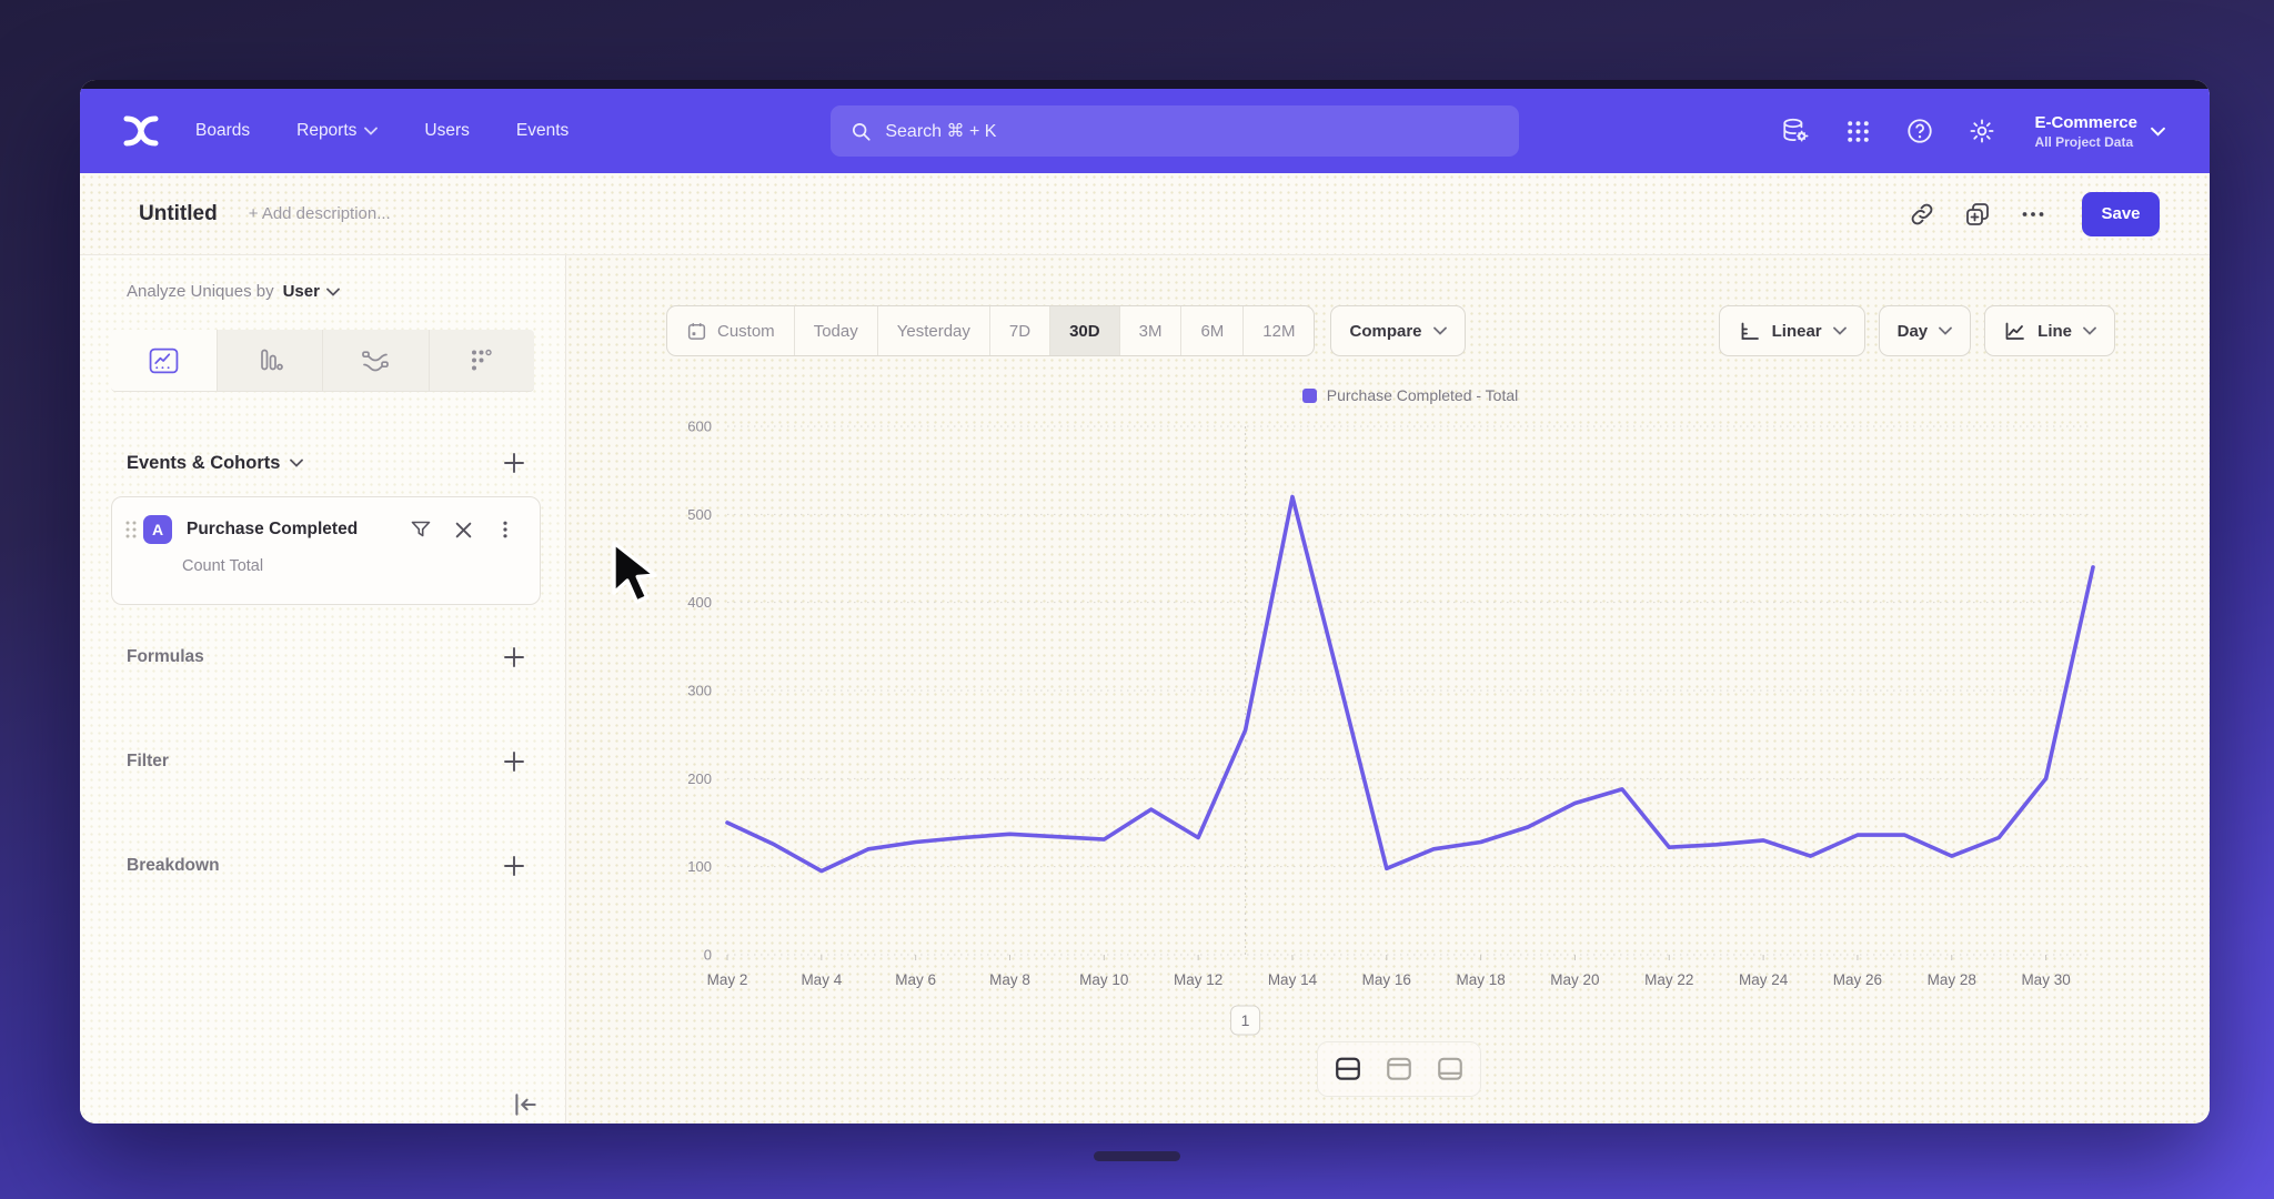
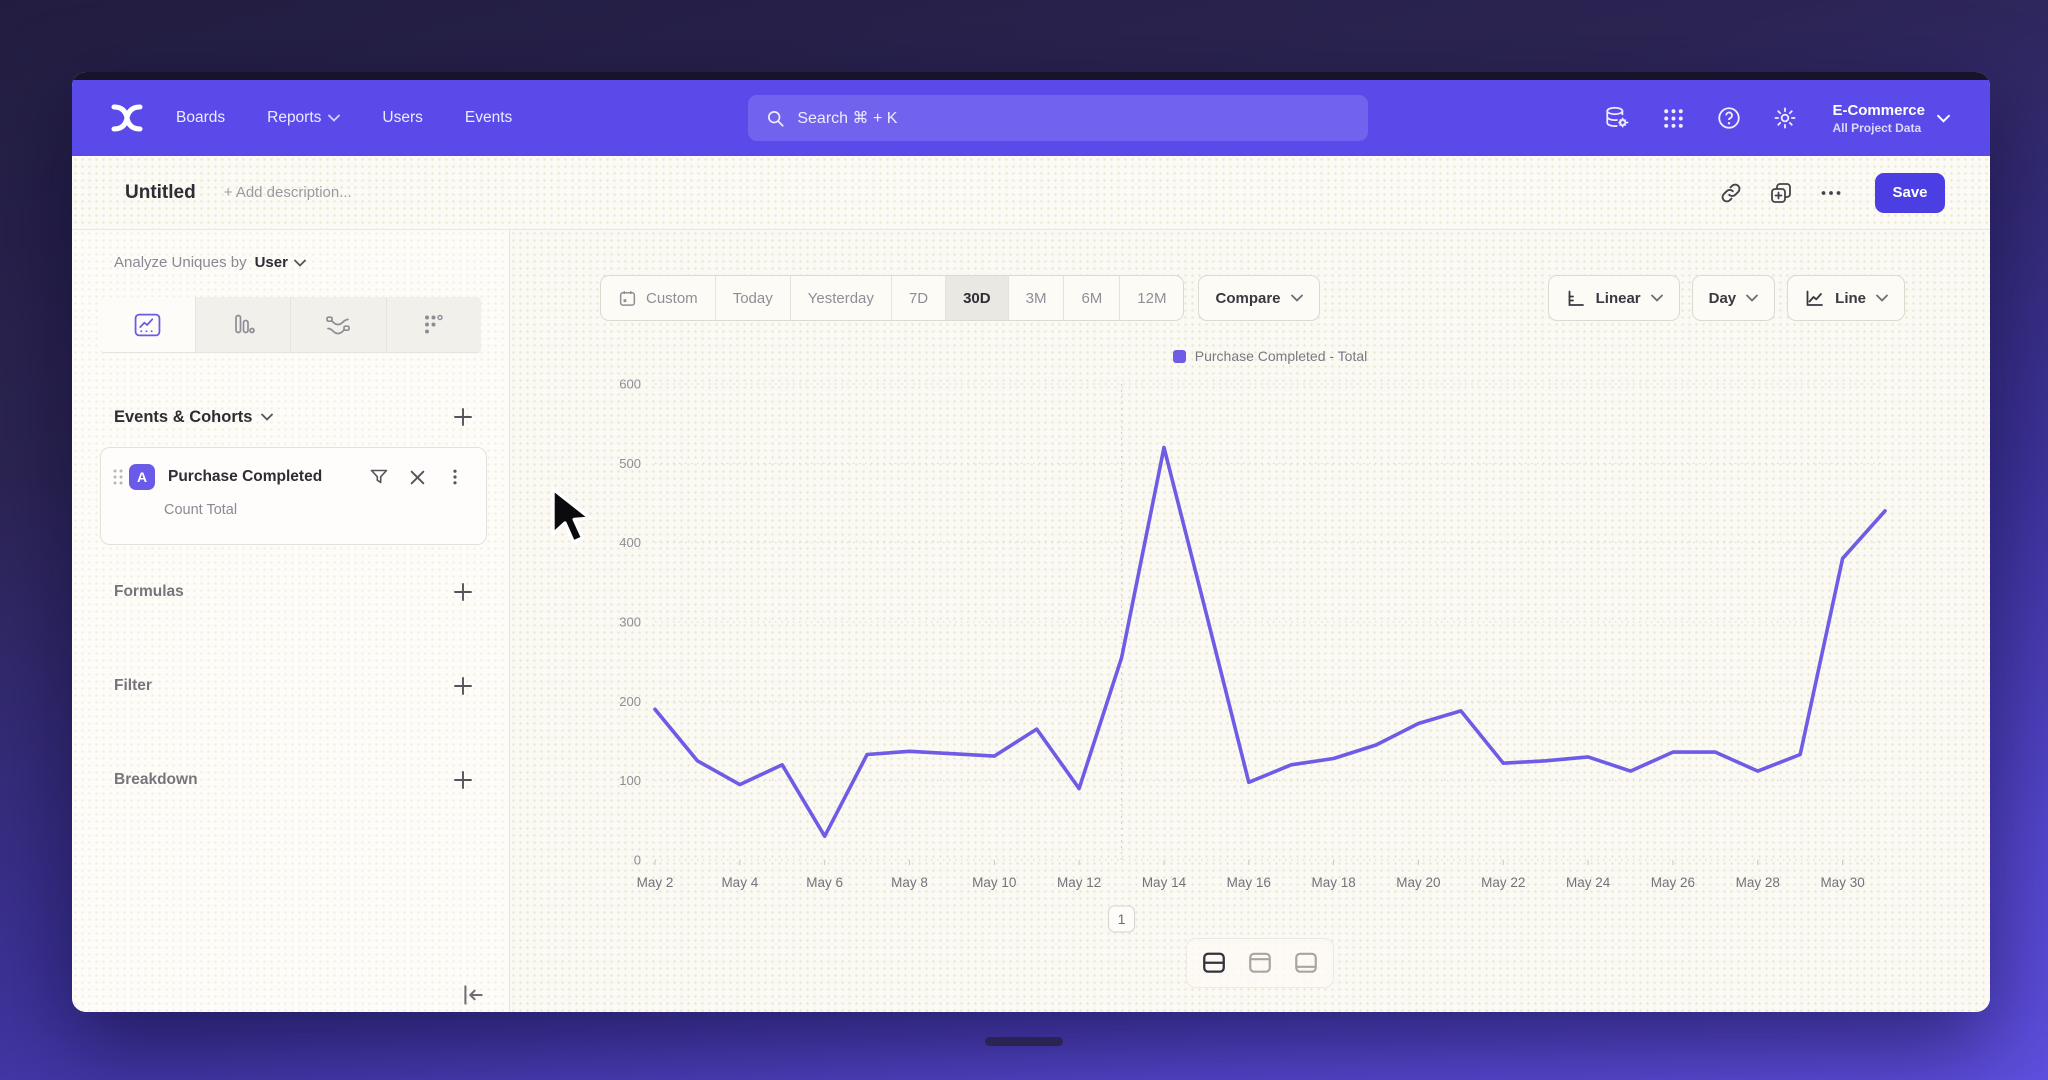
May 2: 150 -> 190
May 6: 130 -> 30
May 12: 130 -> 90
May 30: 200 -> 380
